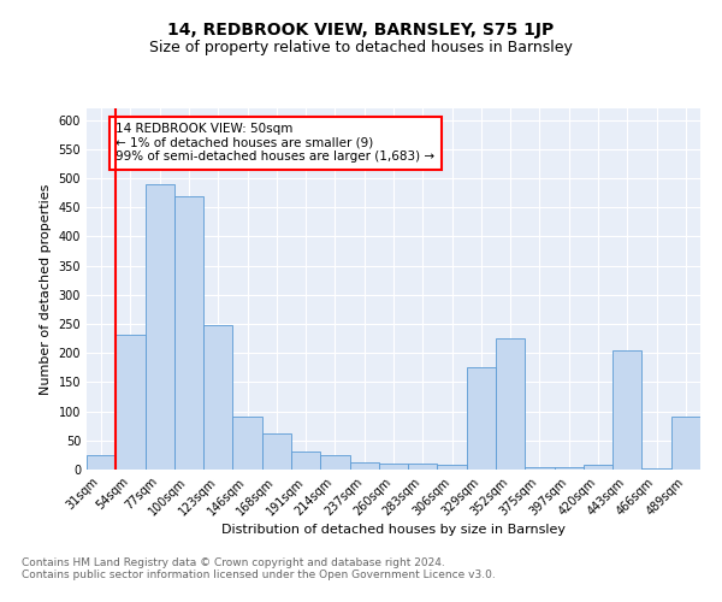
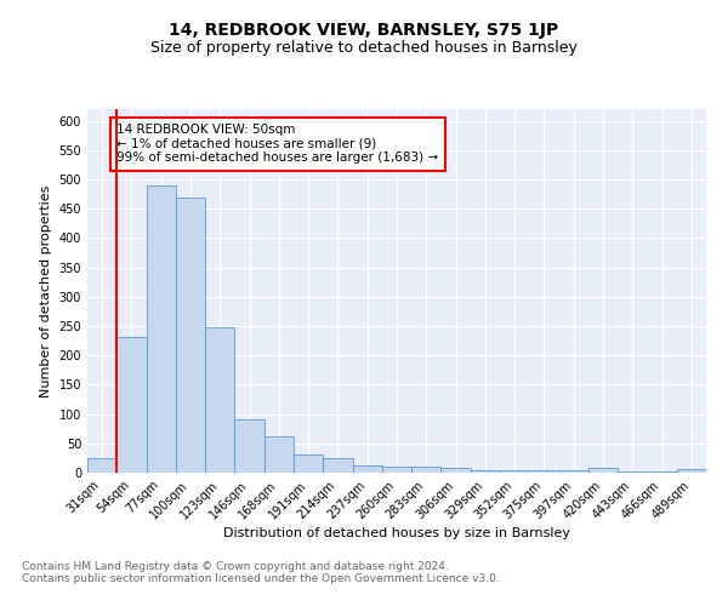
329sqm: 175 -> 5
352sqm: 225 -> 4
443sqm: 205 -> 2
489sqm: 90 -> 6
